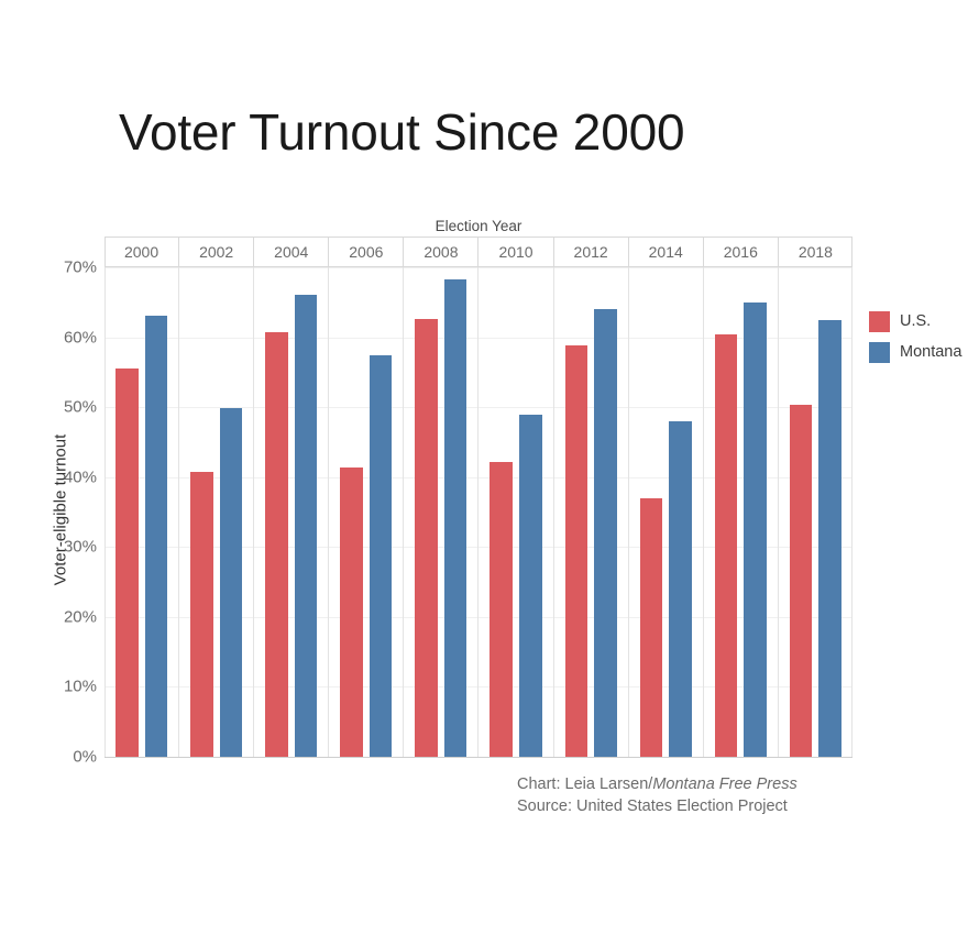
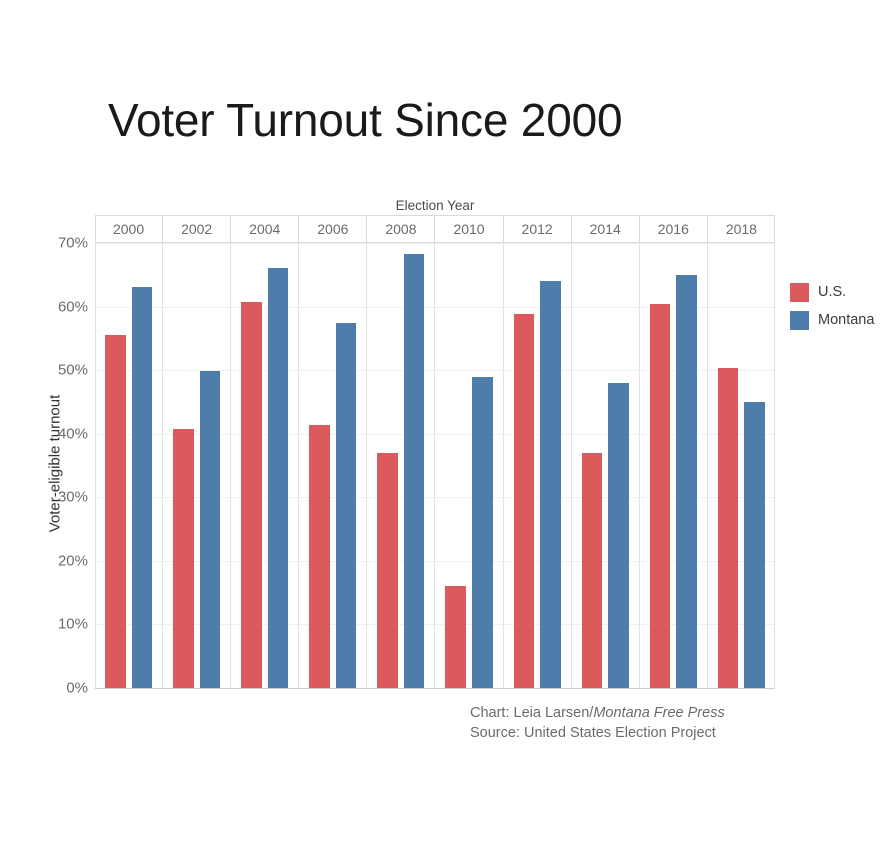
U.S./2008: 63% -> 37%
U.S./2010: 42% -> 16%
Montana/2018: 62% -> 45%
